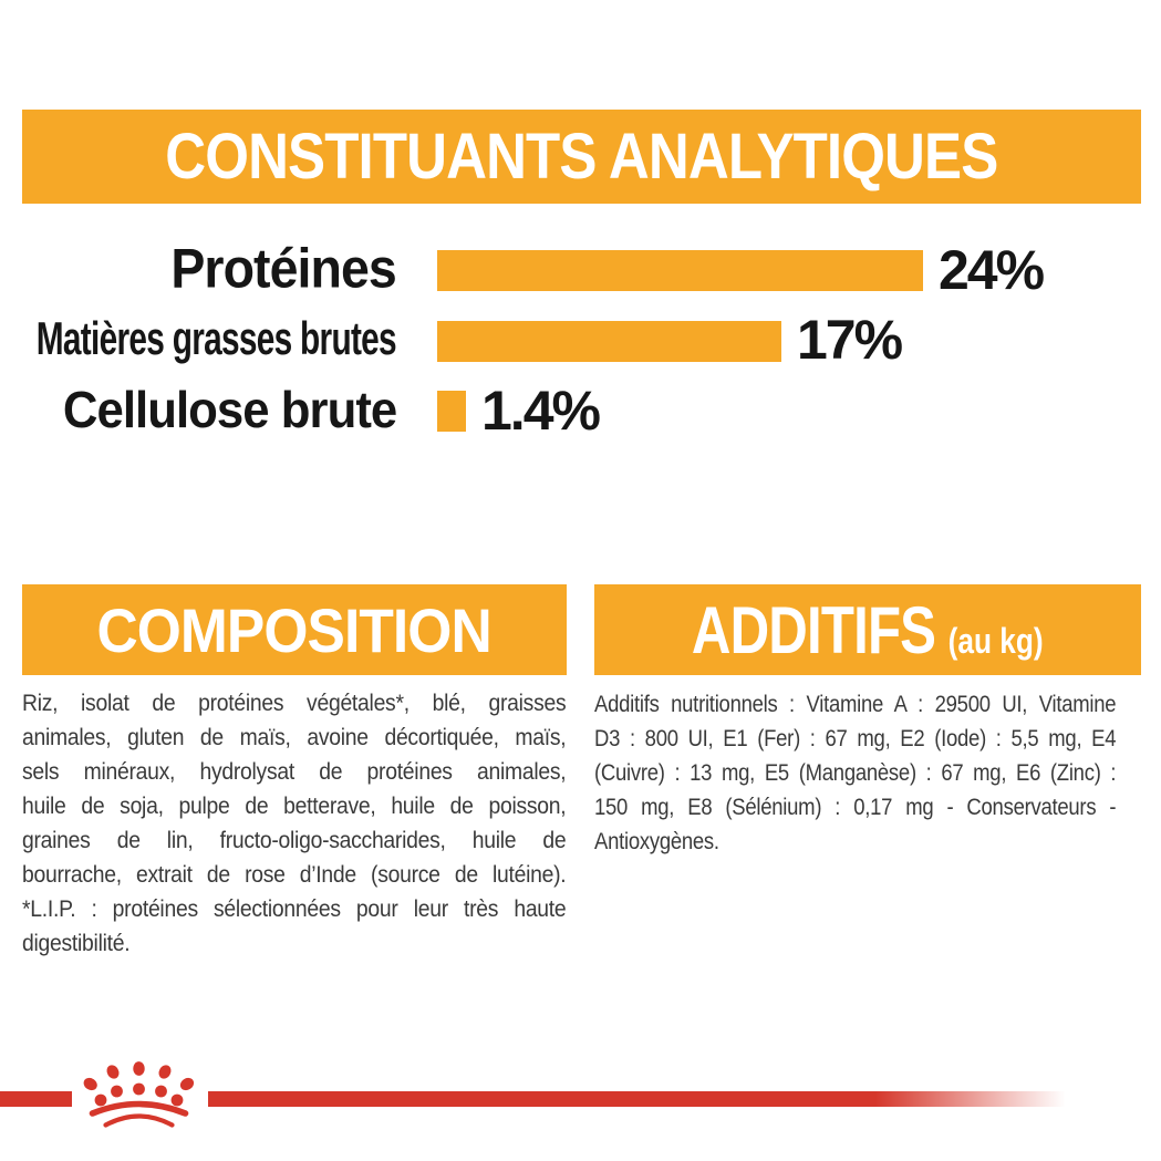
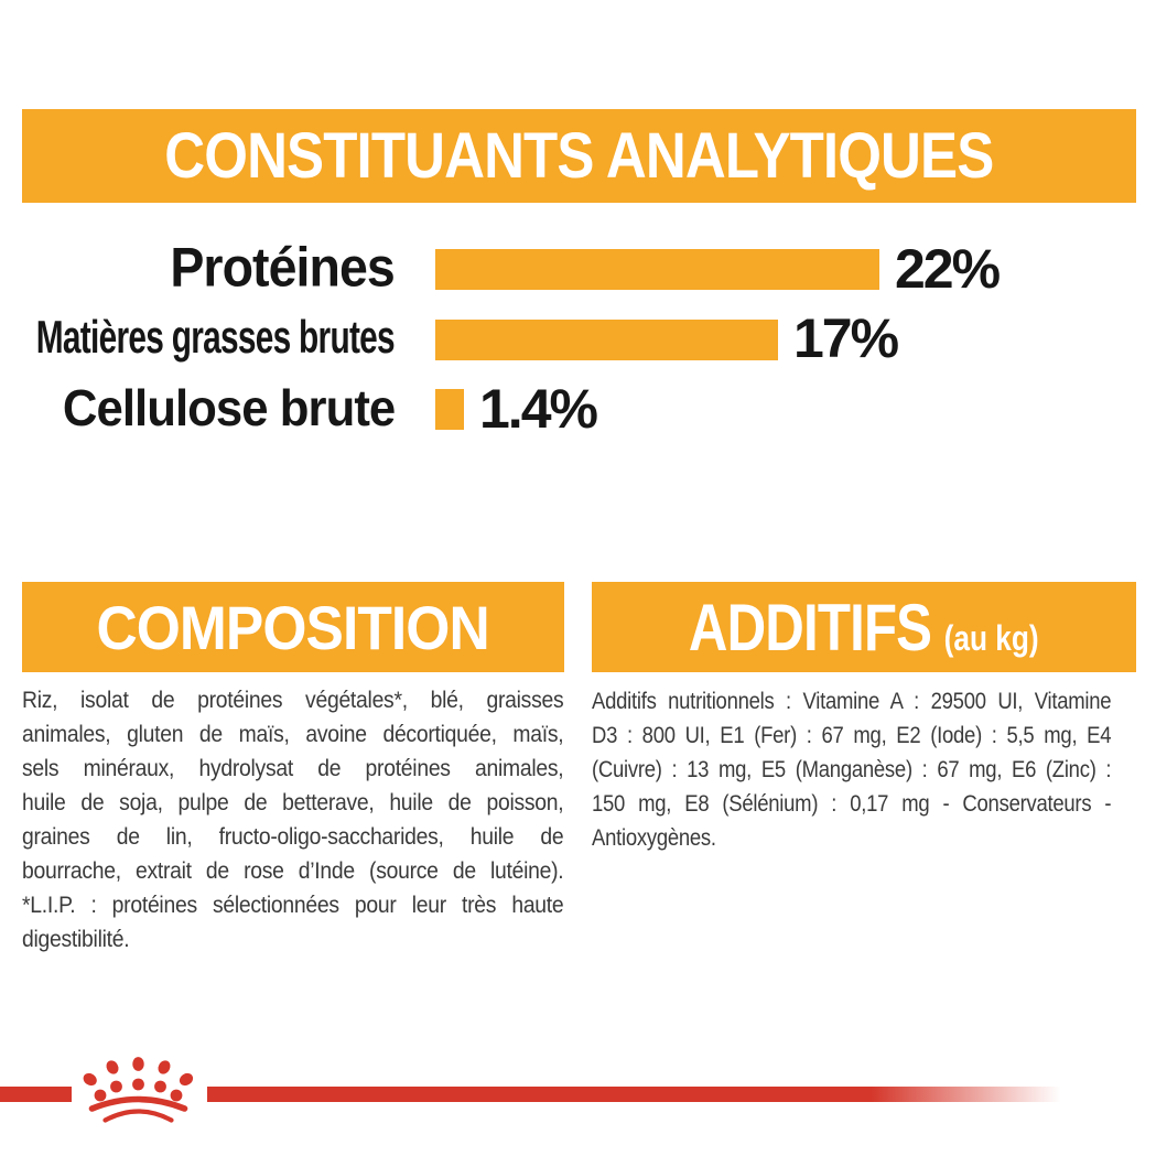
Protéines: 24% -> 22%
